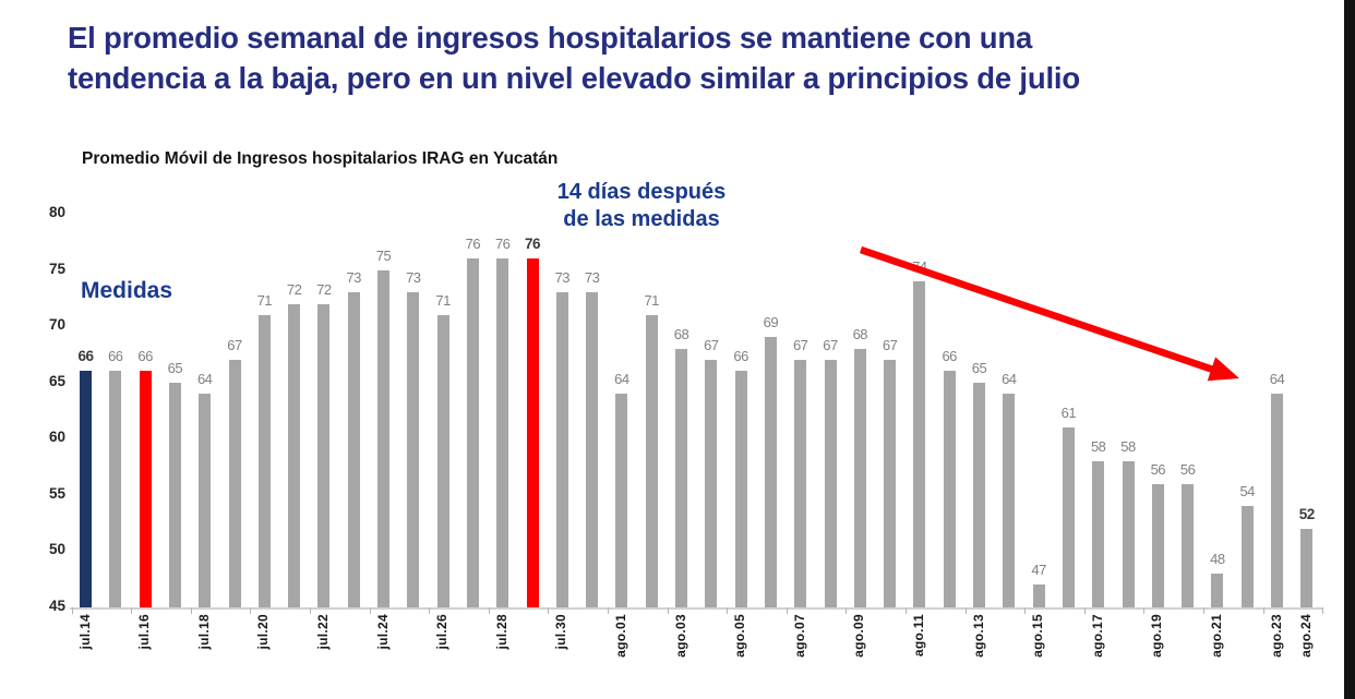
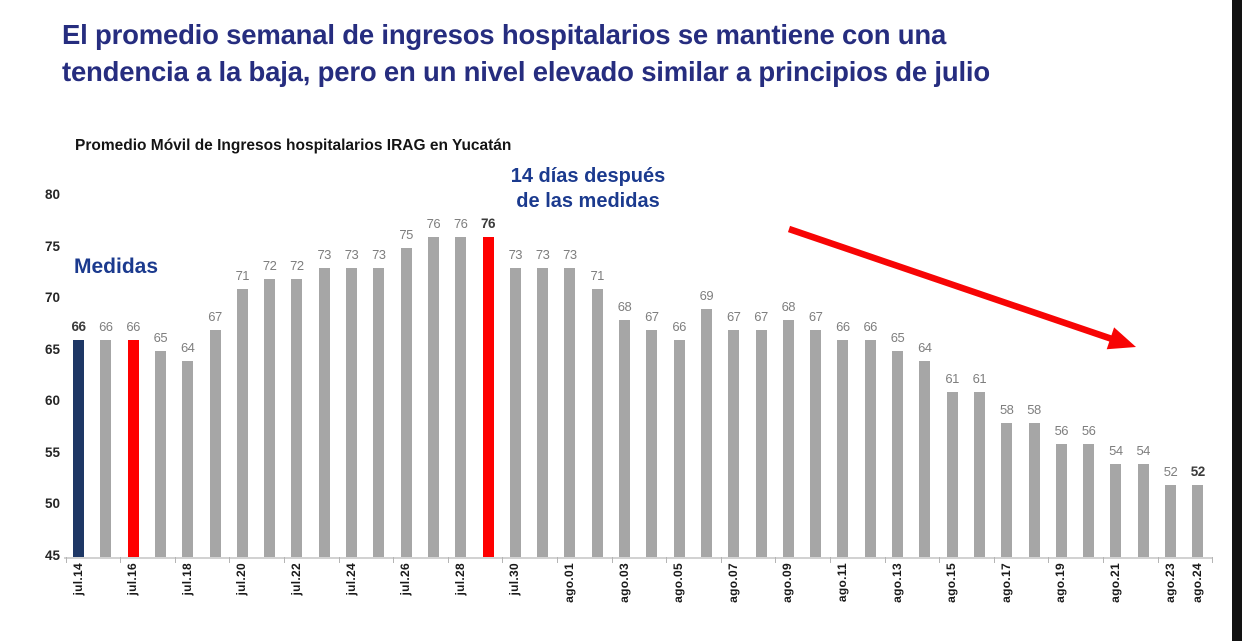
jul.24: 75 -> 73
jul.26: 71 -> 75
ago.01: 64 -> 73
ago.11: 74 -> 66
ago.15: 47 -> 61
ago.21: 48 -> 54
ago.23: 64 -> 52
